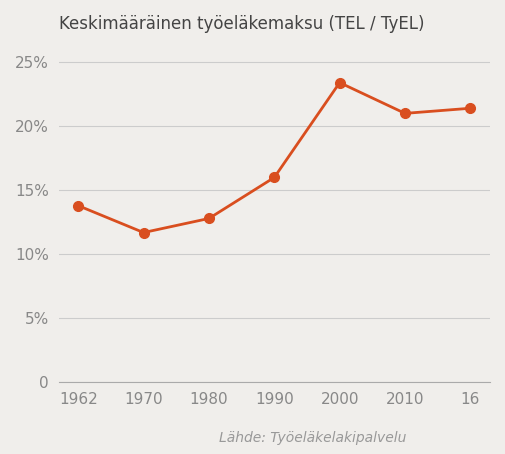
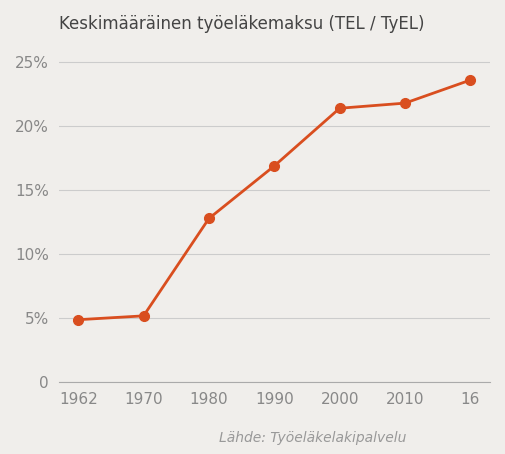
1962: 13.8% -> 4.9%
1970: 11.7% -> 5.2%
1990: 16.0% -> 16.9%
2000: 23.4% -> 21.4%
2010: 21.0% -> 21.8%
16: 21.4% -> 23.6%
